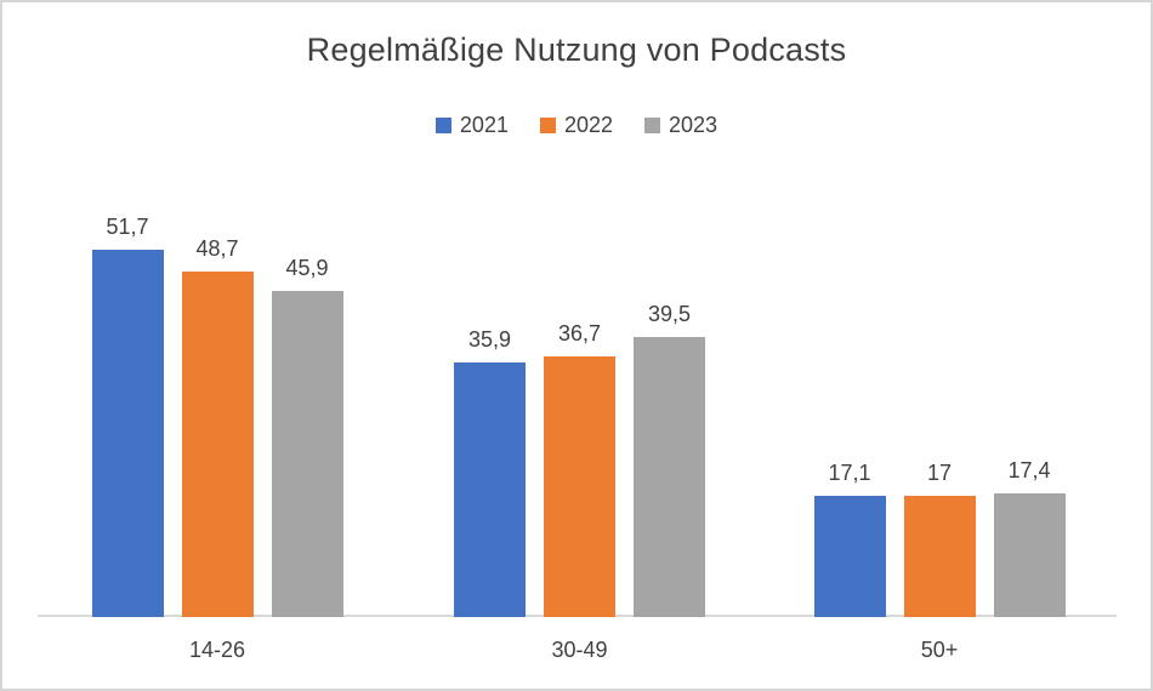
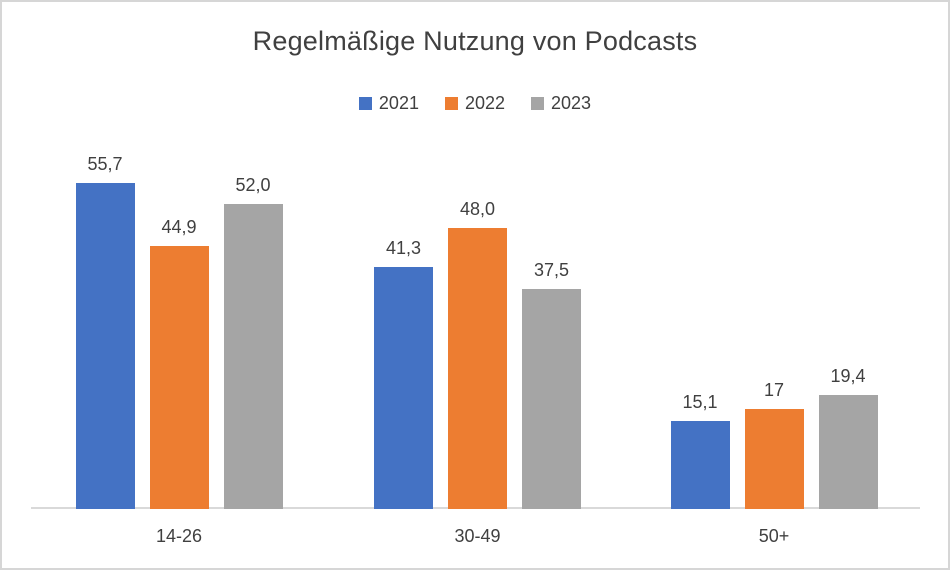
2021/14-26: 51,7 -> 55,7
2022/14-26: 48,7 -> 44,9
2023/14-26: 45,9 -> 52,0
2021/30-49: 35,9 -> 41,3
2022/30-49: 36,7 -> 48,0
2023/30-49: 39,5 -> 37,5
2021/50+: 17,1 -> 15,1
2023/50+: 17,4 -> 19,4
